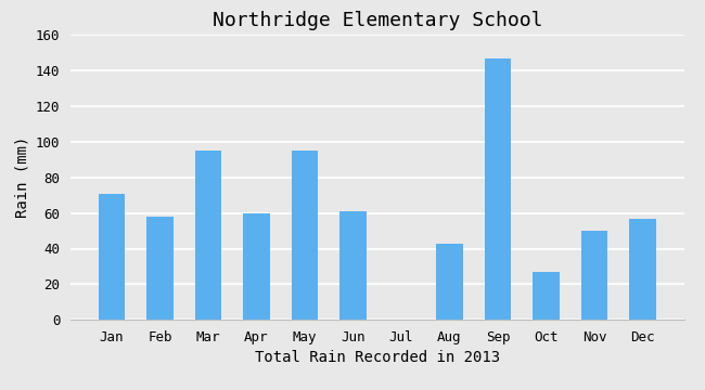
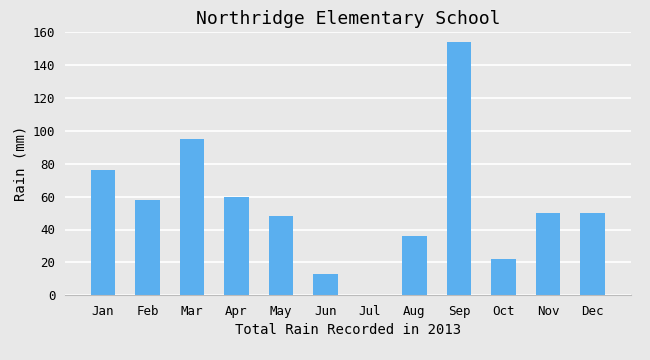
Jan: 71 -> 76
May: 95 -> 48
Jun: 61 -> 13
Aug: 43 -> 36
Sep: 147 -> 154
Oct: 27 -> 22
Dec: 57 -> 50
